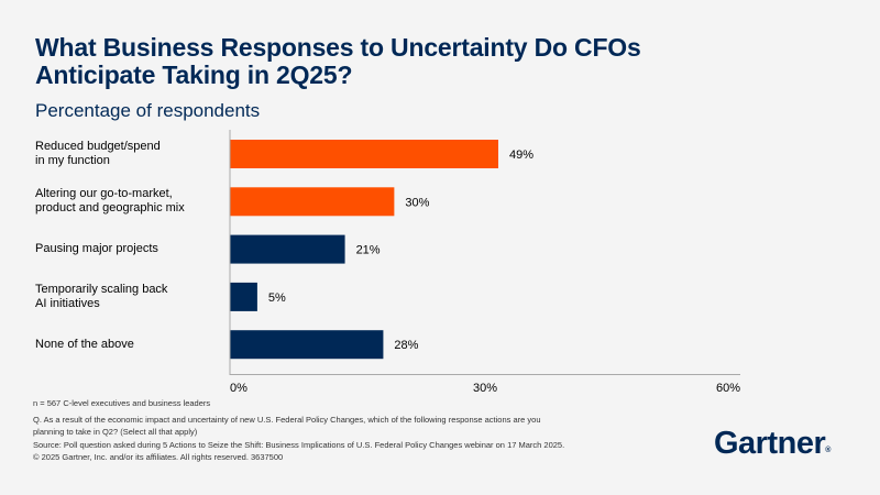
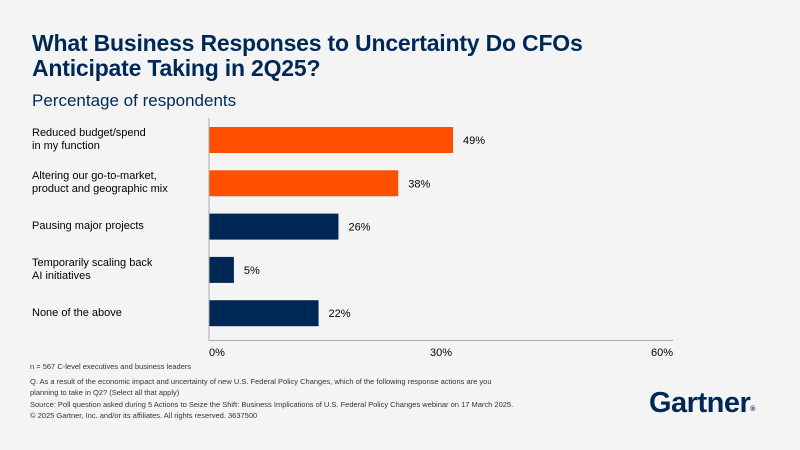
Altering our go-to-market, product and geographic mix: 30% -> 38%
Pausing major projects: 21% -> 26%
None of the above: 28% -> 22%
